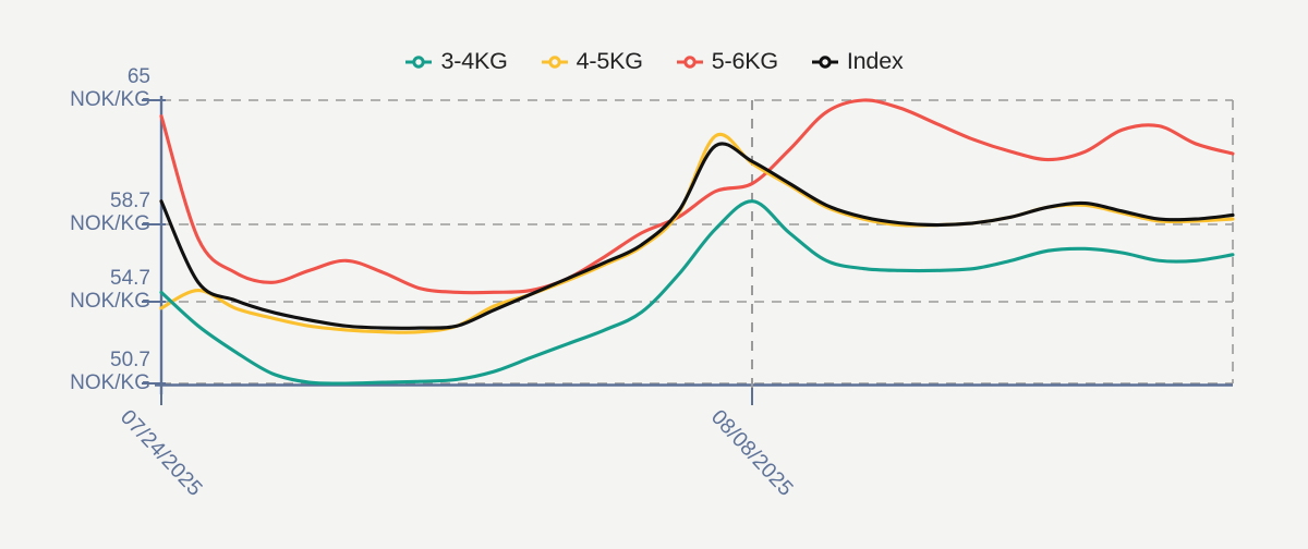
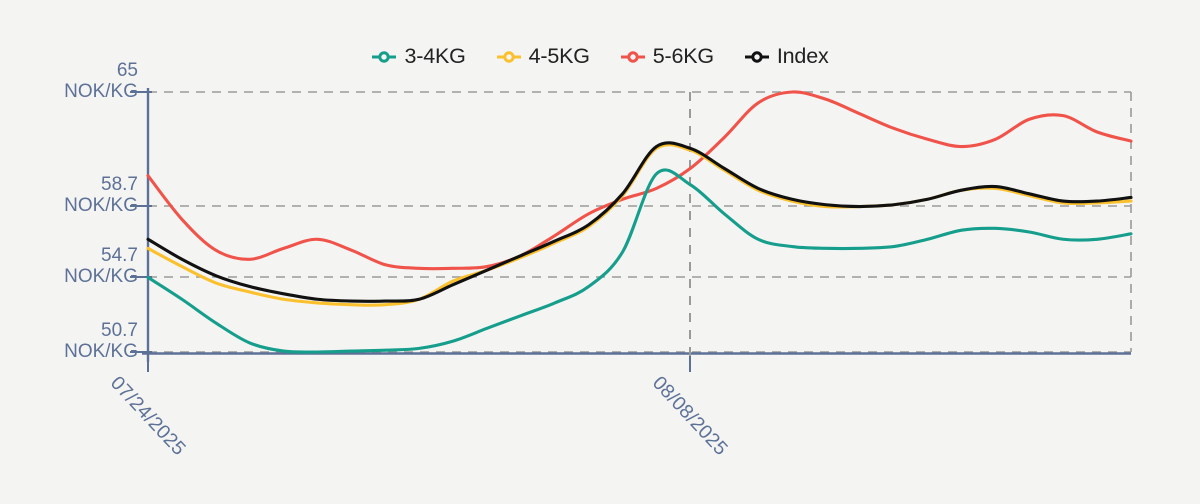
3-4KG/07/24/2025: 55.3 -> 54.8
4-5KG/07/24/2025: 54.5 -> 56.4
5-6KG/07/24/2025: 64.2 -> 60.4
Index/07/24/2025: 59.9 -> 56.9
3-4KG/08/08/2025: 58.5 -> 60.5
4-5KG/08/08/2025: 63.2 -> 61.9
5-6KG/08/08/2025: 60.4 -> 59.7
Index/08/08/2025: 62.7 -> 62.0
